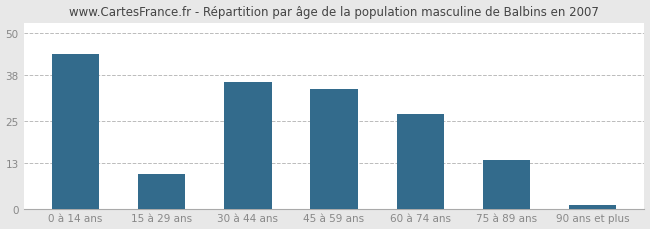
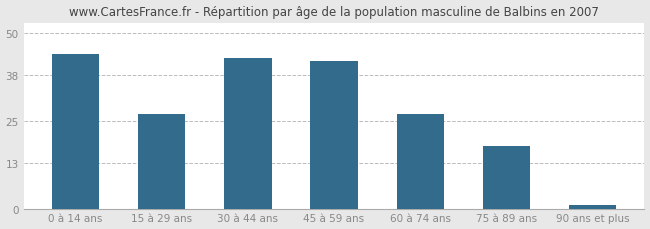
15 à 29 ans: 10 -> 27
30 à 44 ans: 36 -> 43
45 à 59 ans: 34 -> 42
75 à 89 ans: 14 -> 18
